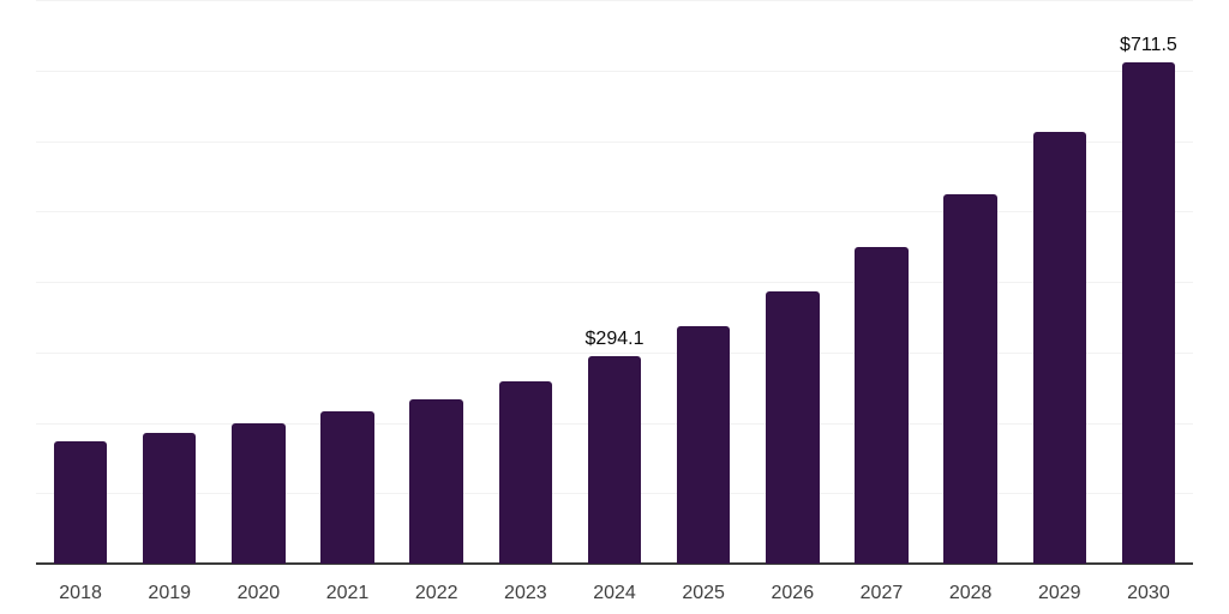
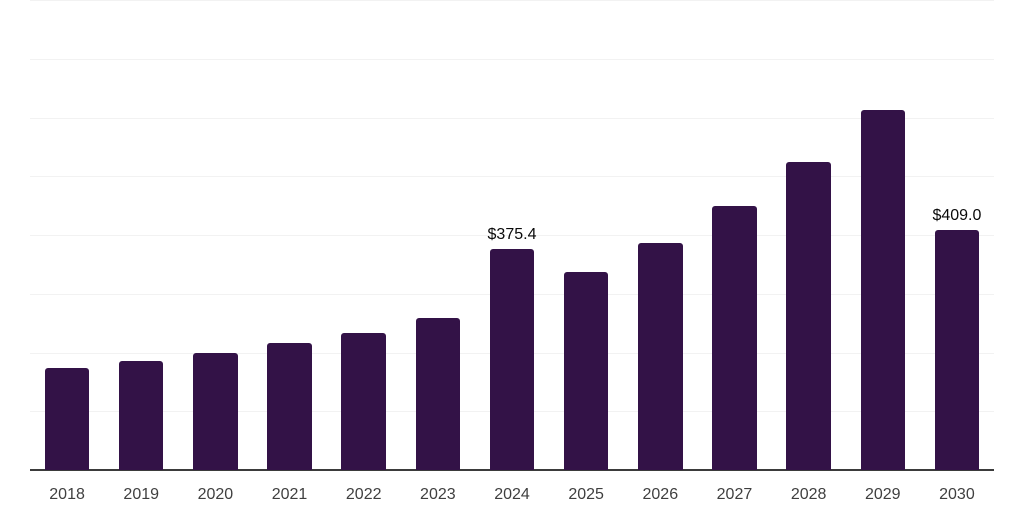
2024: $294.1 -> $375.4
2030: $711.5 -> $409.0
